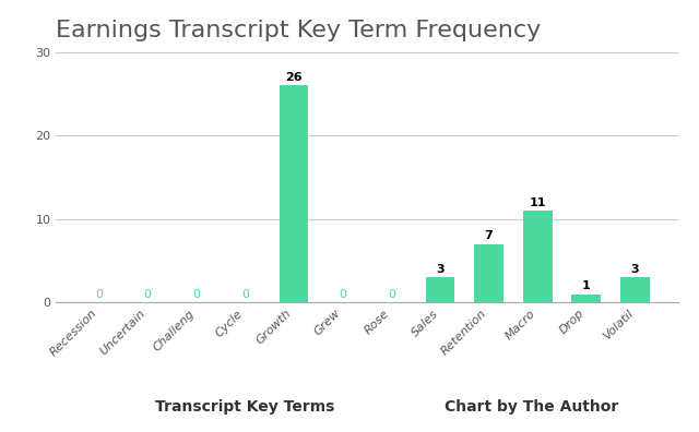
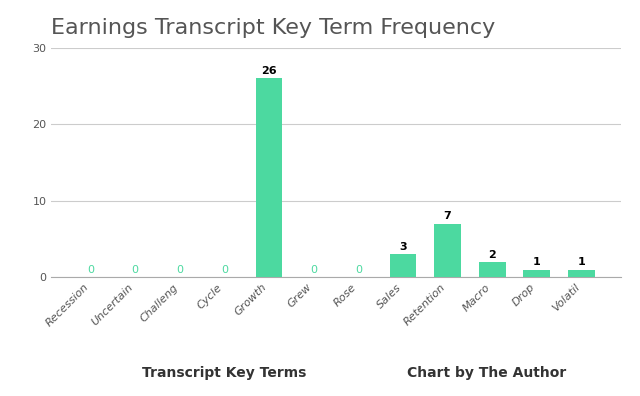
Macro: 11 -> 2
Volatil: 3 -> 1
